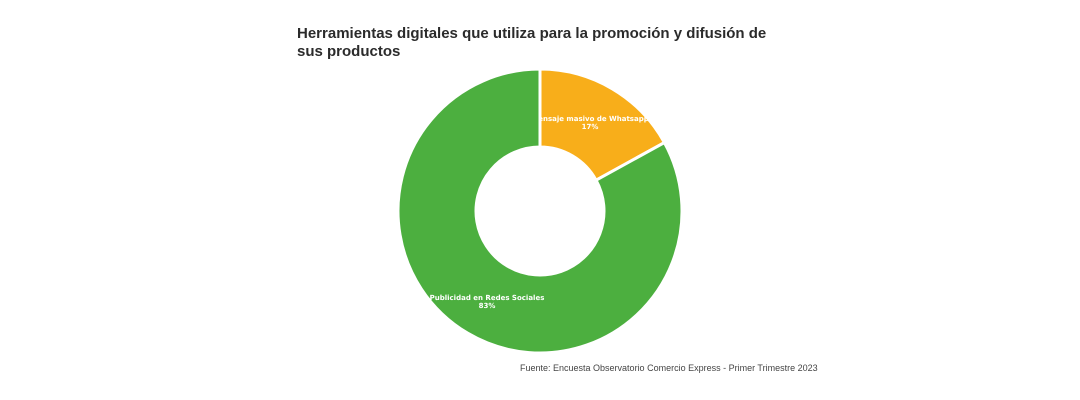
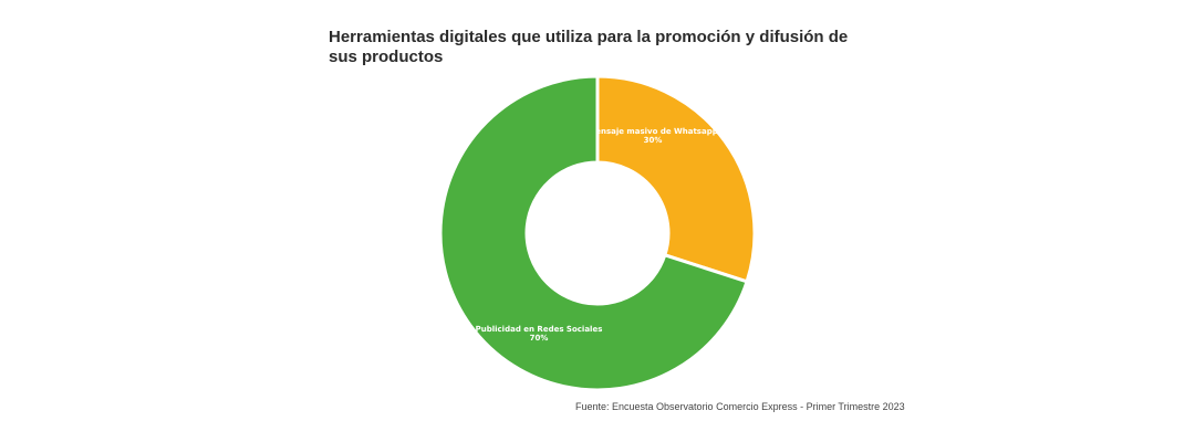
Mensaje masivo de Whatsapp: 17% -> 30%
Publicidad en Redes Sociales: 83% -> 70%
